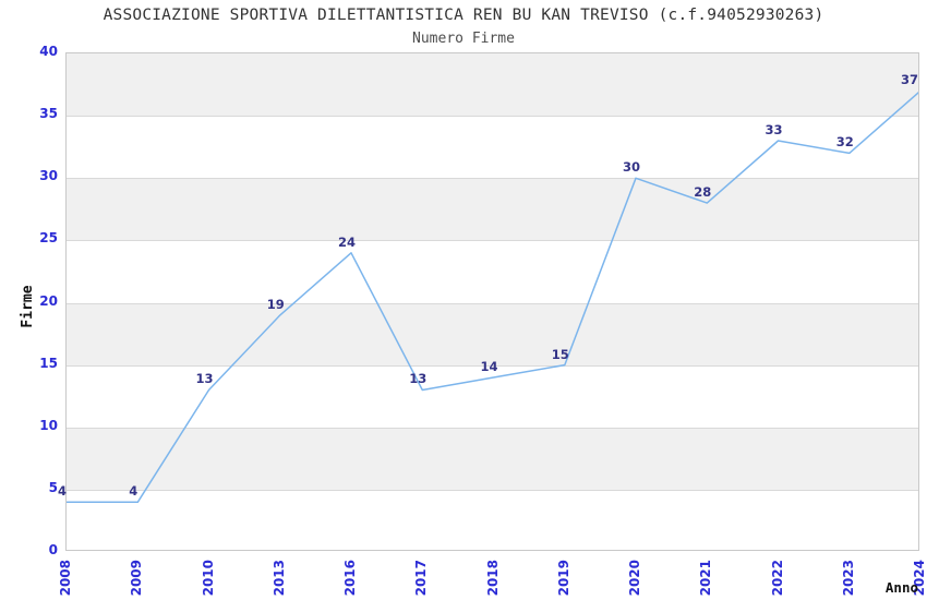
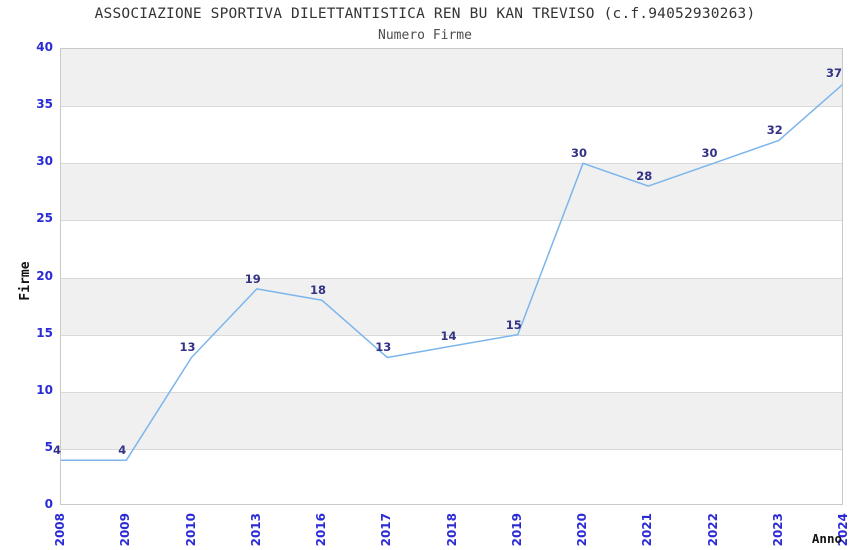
2016: 24 -> 18
2022: 33 -> 30
